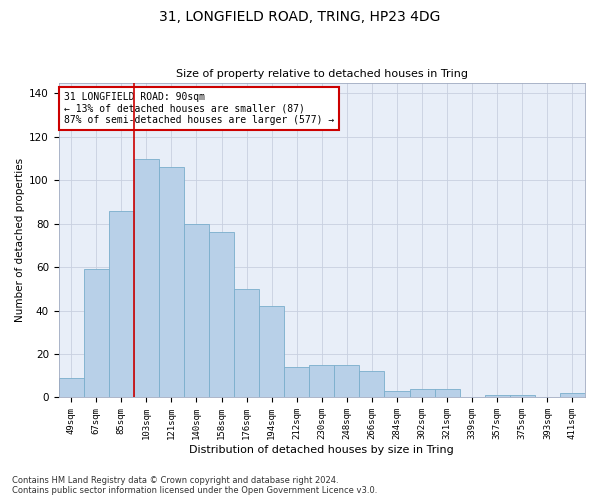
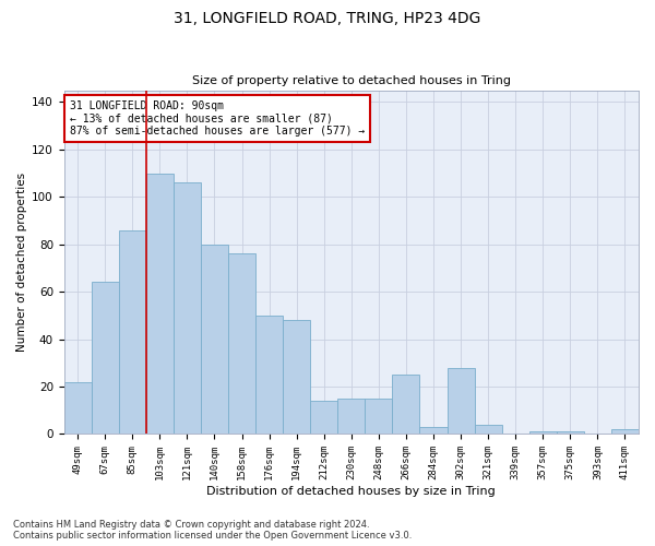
49sqm: 9 -> 22
67sqm: 59 -> 64
194sqm: 42 -> 48
266sqm: 12 -> 25
302sqm: 4 -> 28
